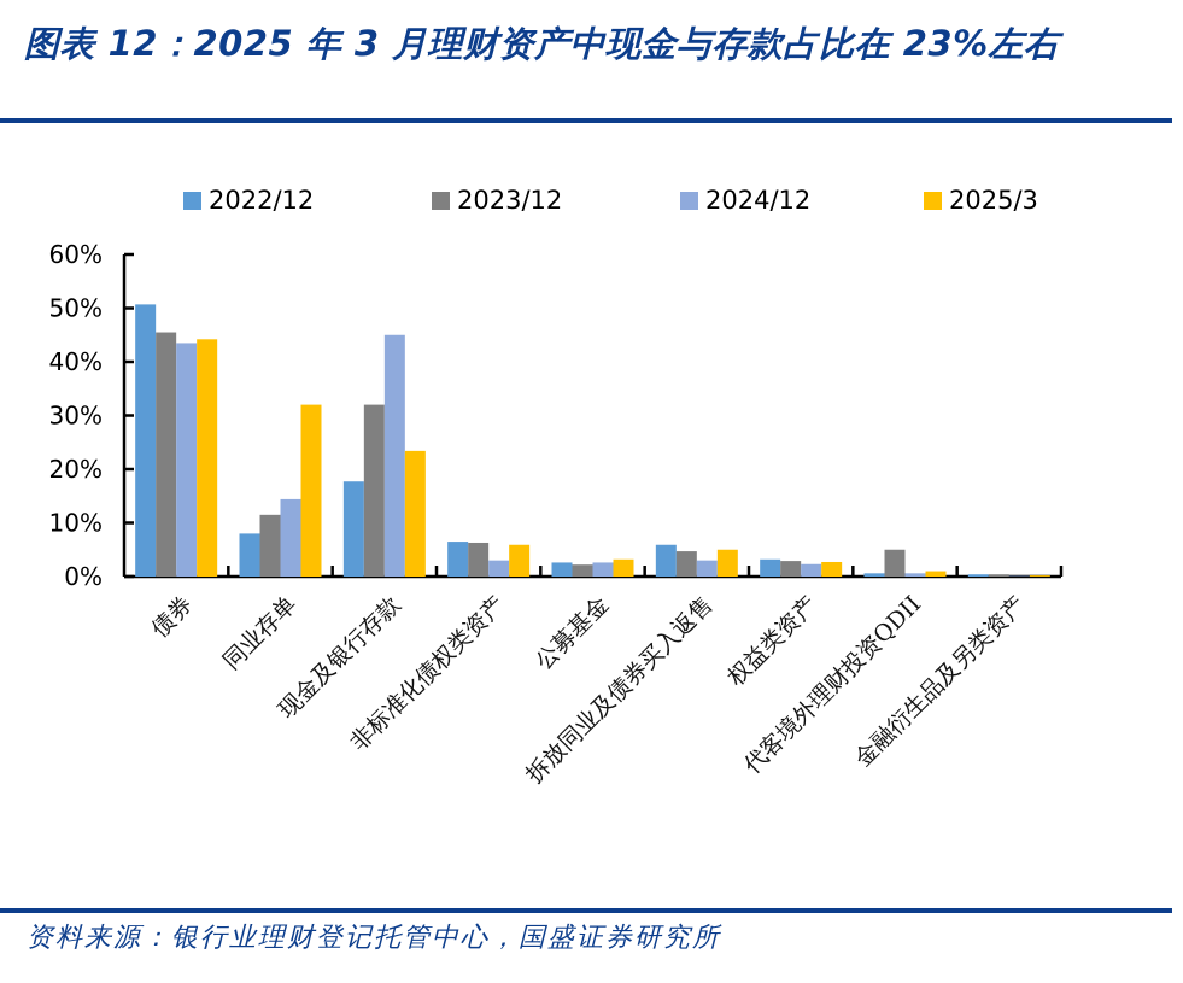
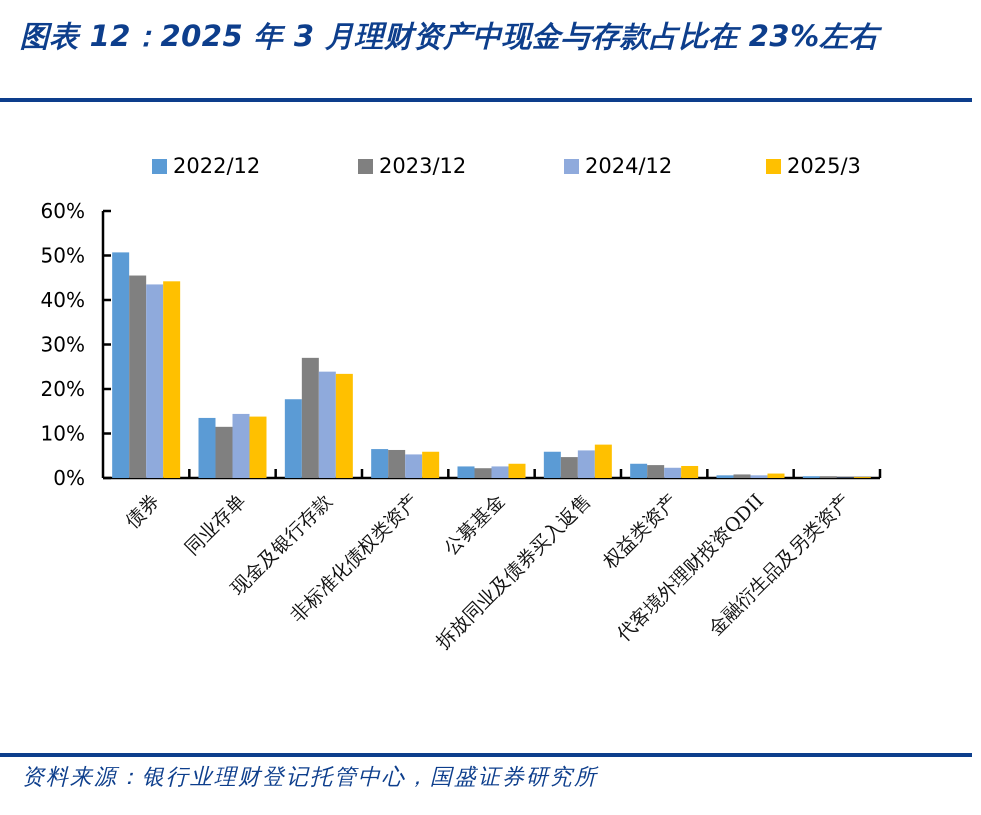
2022/12/同业存单: 8% -> 14%
2025/3/同业存单: 32% -> 14%
2023/12/现金及银行存款: 32% -> 27%
2024/12/现金及银行存款: 45% -> 24%
2024/12/非标准化债权类资产: 3% -> 5%
2024/12/拆放同业及债券买入返售: 3% -> 6%
2025/3/拆放同业及债券买入返售: 5% -> 8%
2023/12/代客境外理财投资QDII: 5% -> 1%
